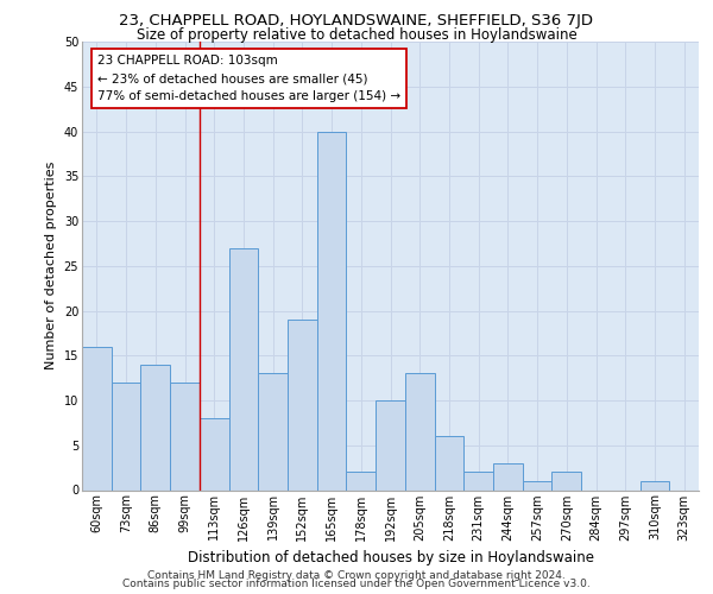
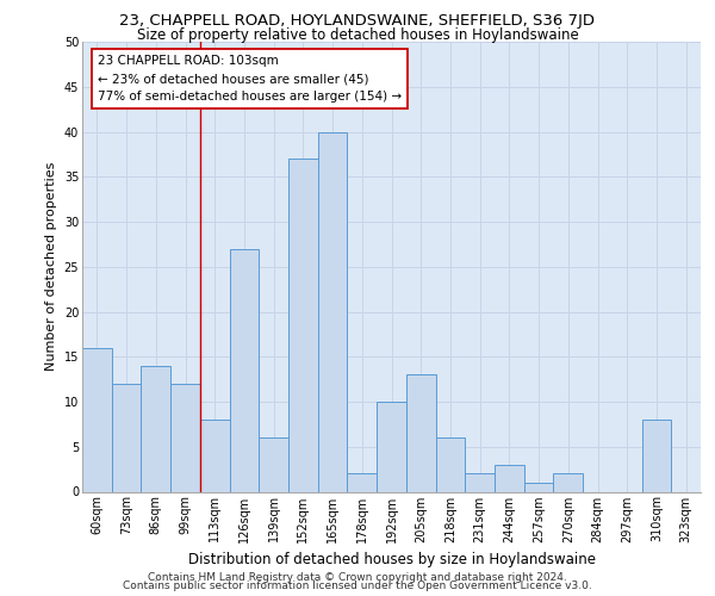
139sqm: 13 -> 6
152sqm: 19 -> 37
310sqm: 1 -> 8
